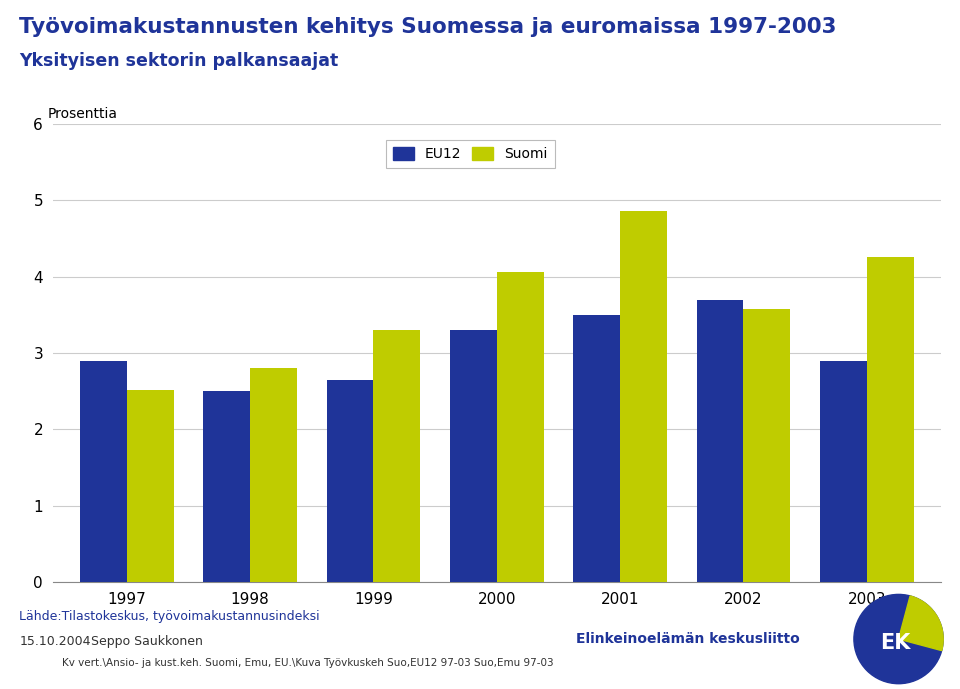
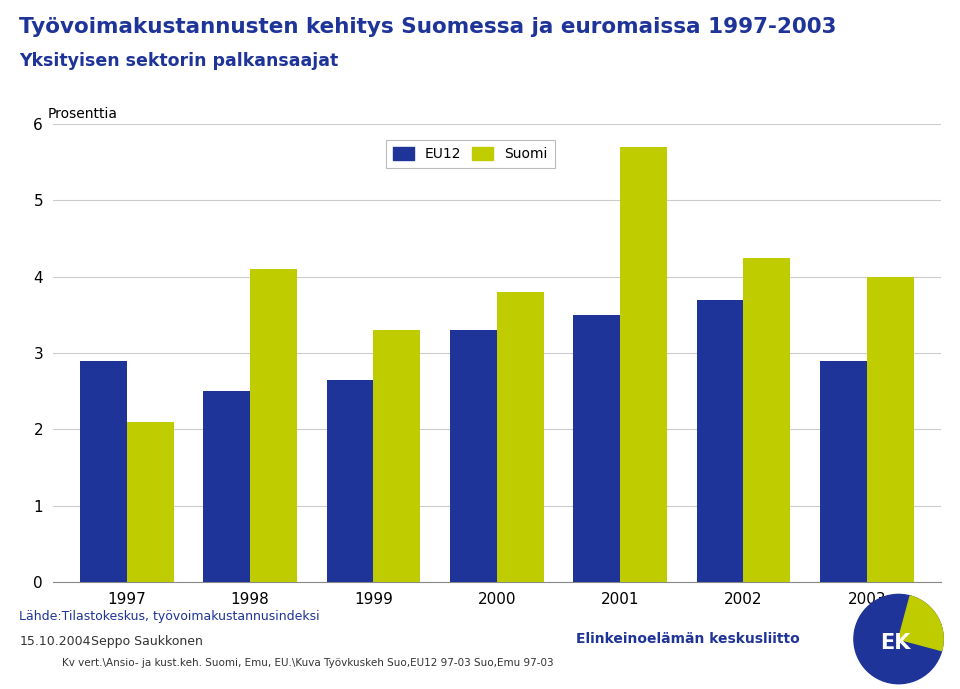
Suomi/1997: 2.52 -> 2.10
Suomi/1998: 2.80 -> 4.10
Suomi/2000: 4.06 -> 3.80
Suomi/2001: 4.86 -> 5.70
Suomi/2002: 3.58 -> 4.25
Suomi/2003: 4.26 -> 4.00
